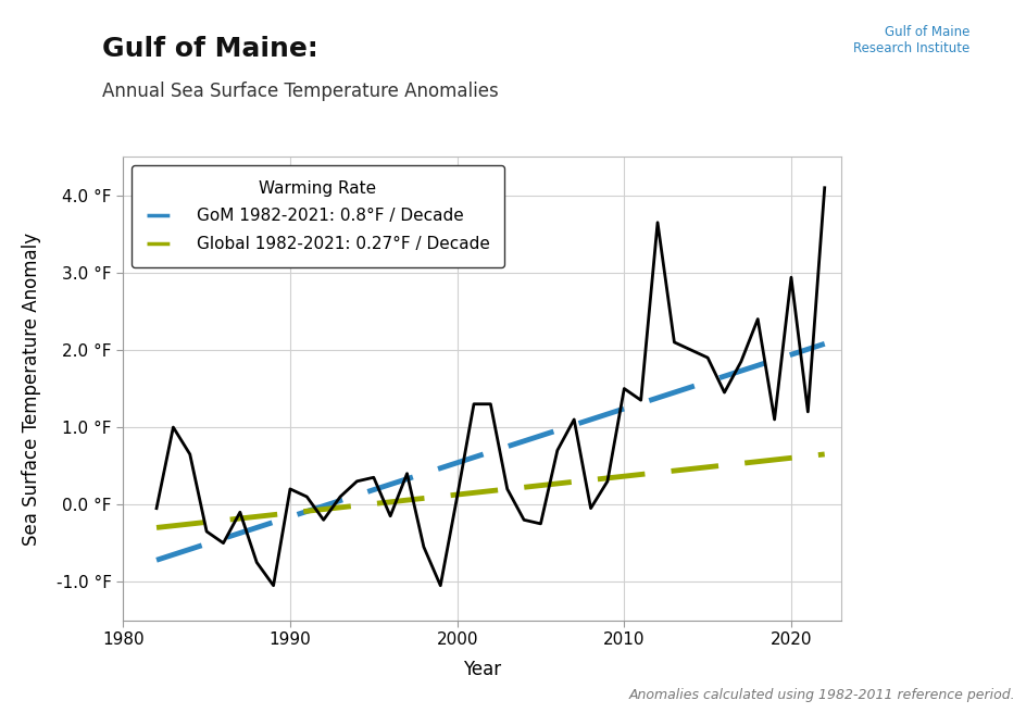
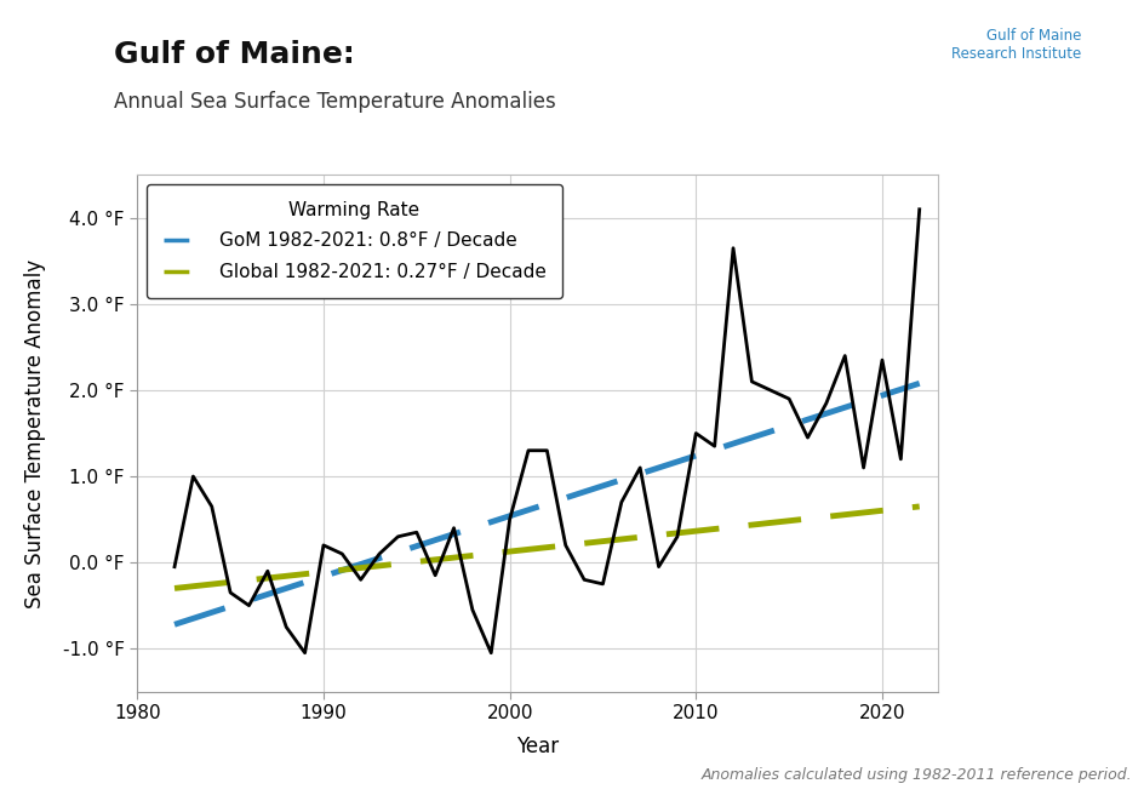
2000: 0.10 °F -> 0.50 °F
2020: 2.94 °F -> 2.35 °F
